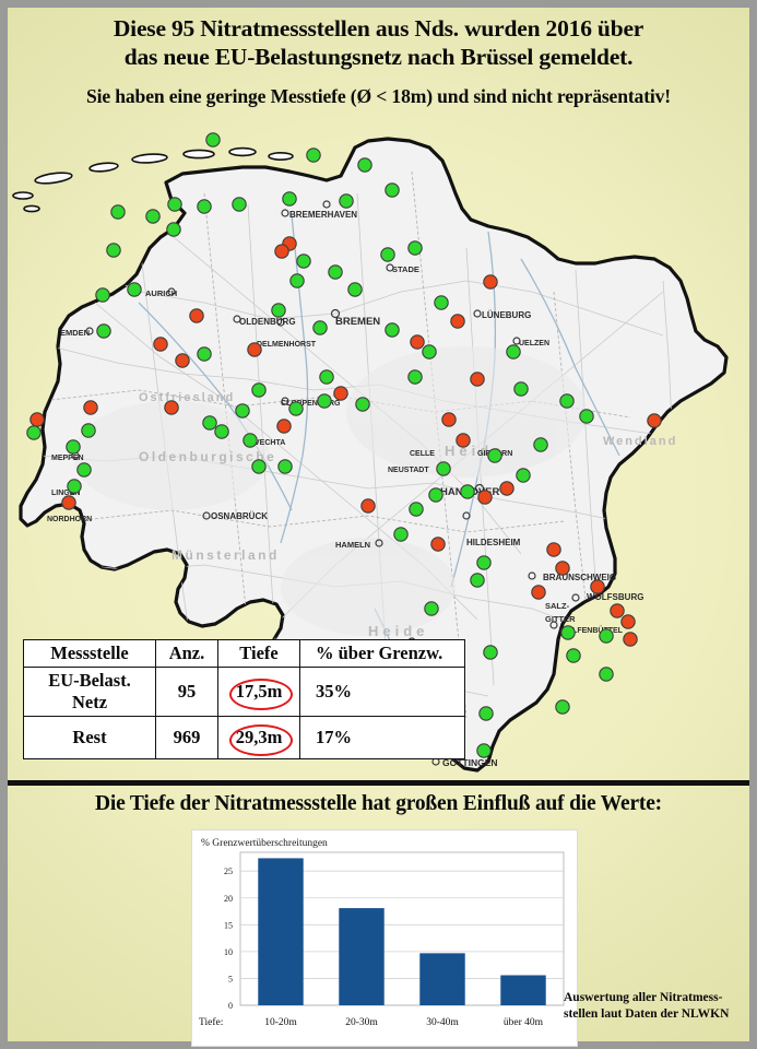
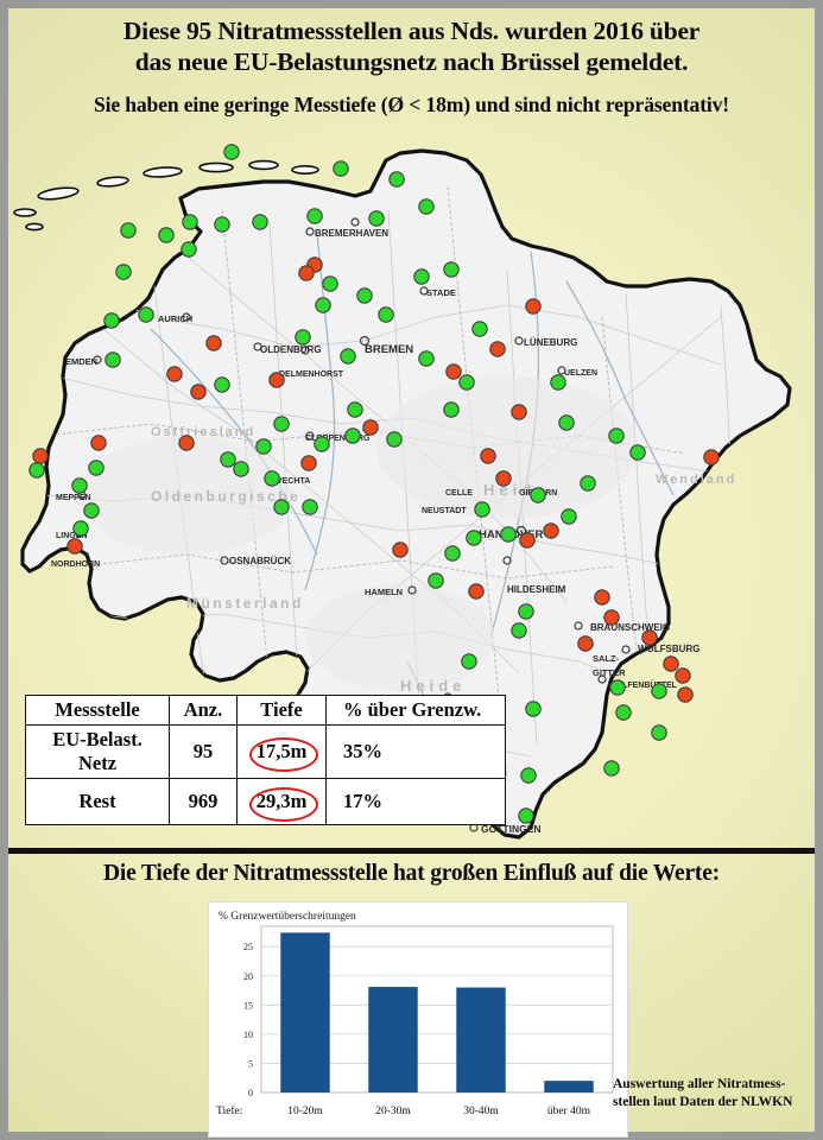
30-40m: 10 -> 18
über 40m: 6 -> 2
